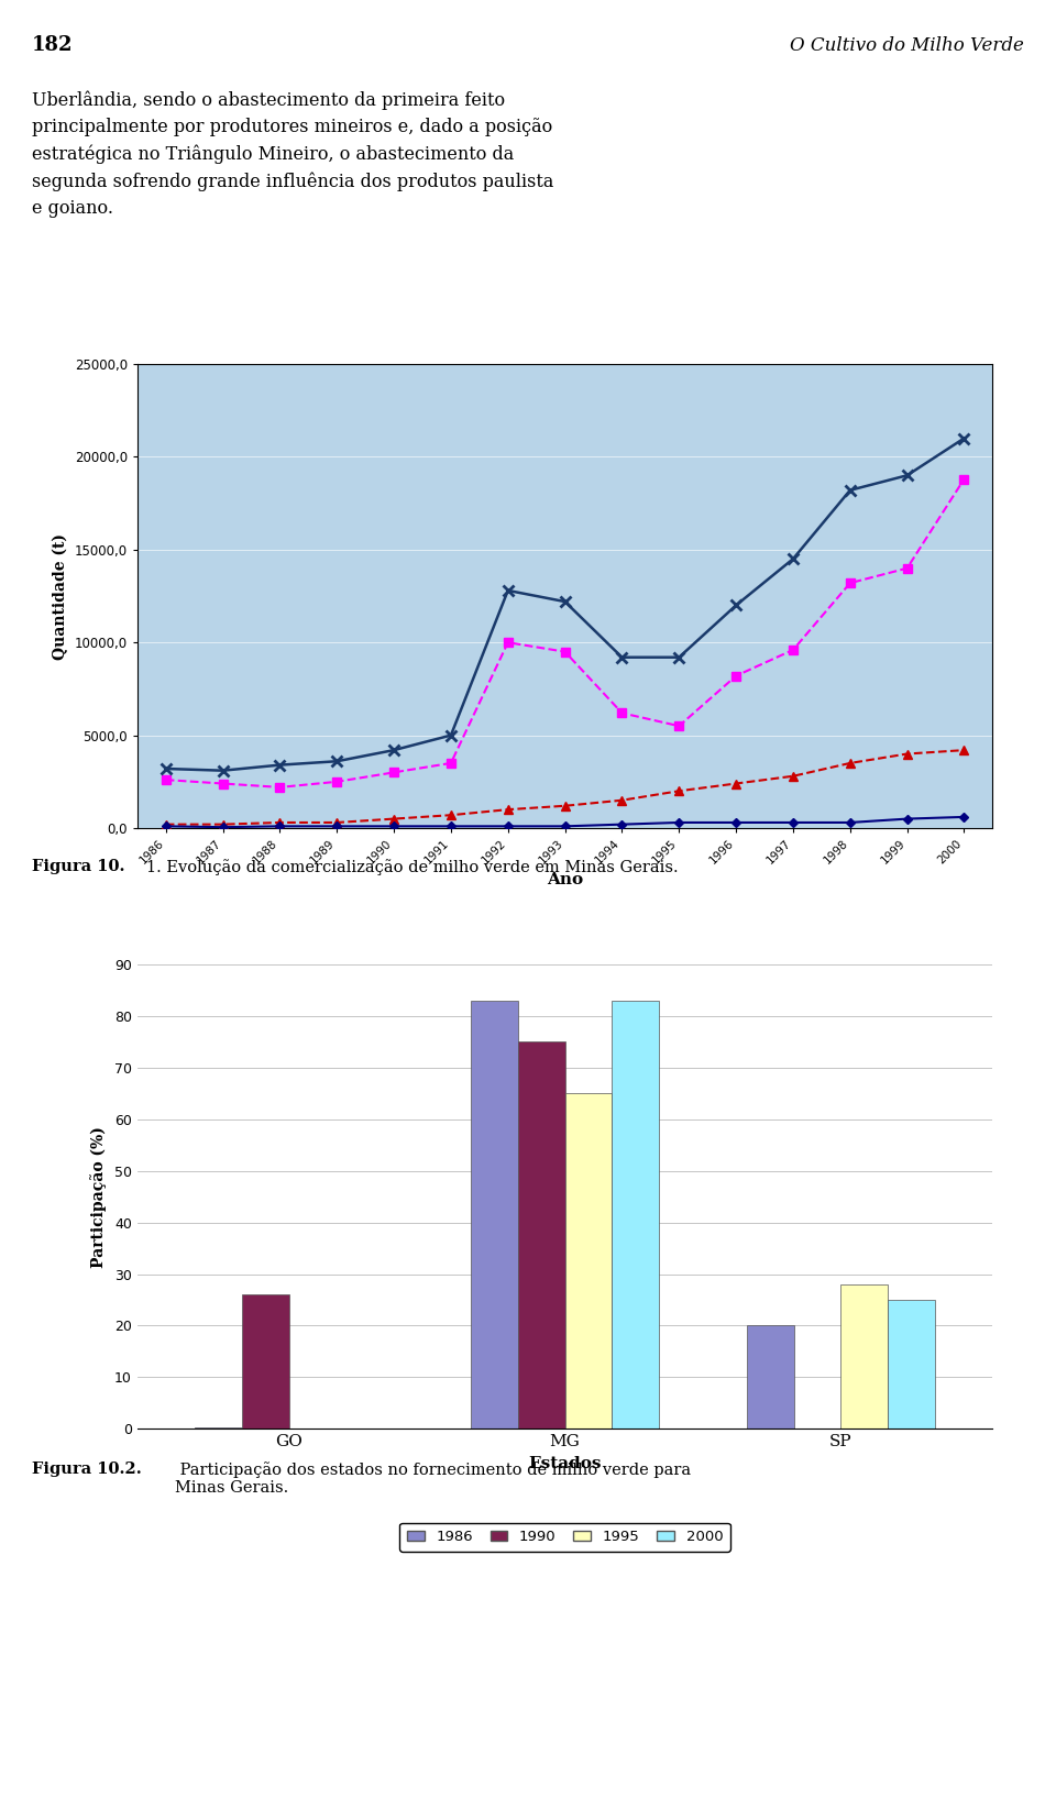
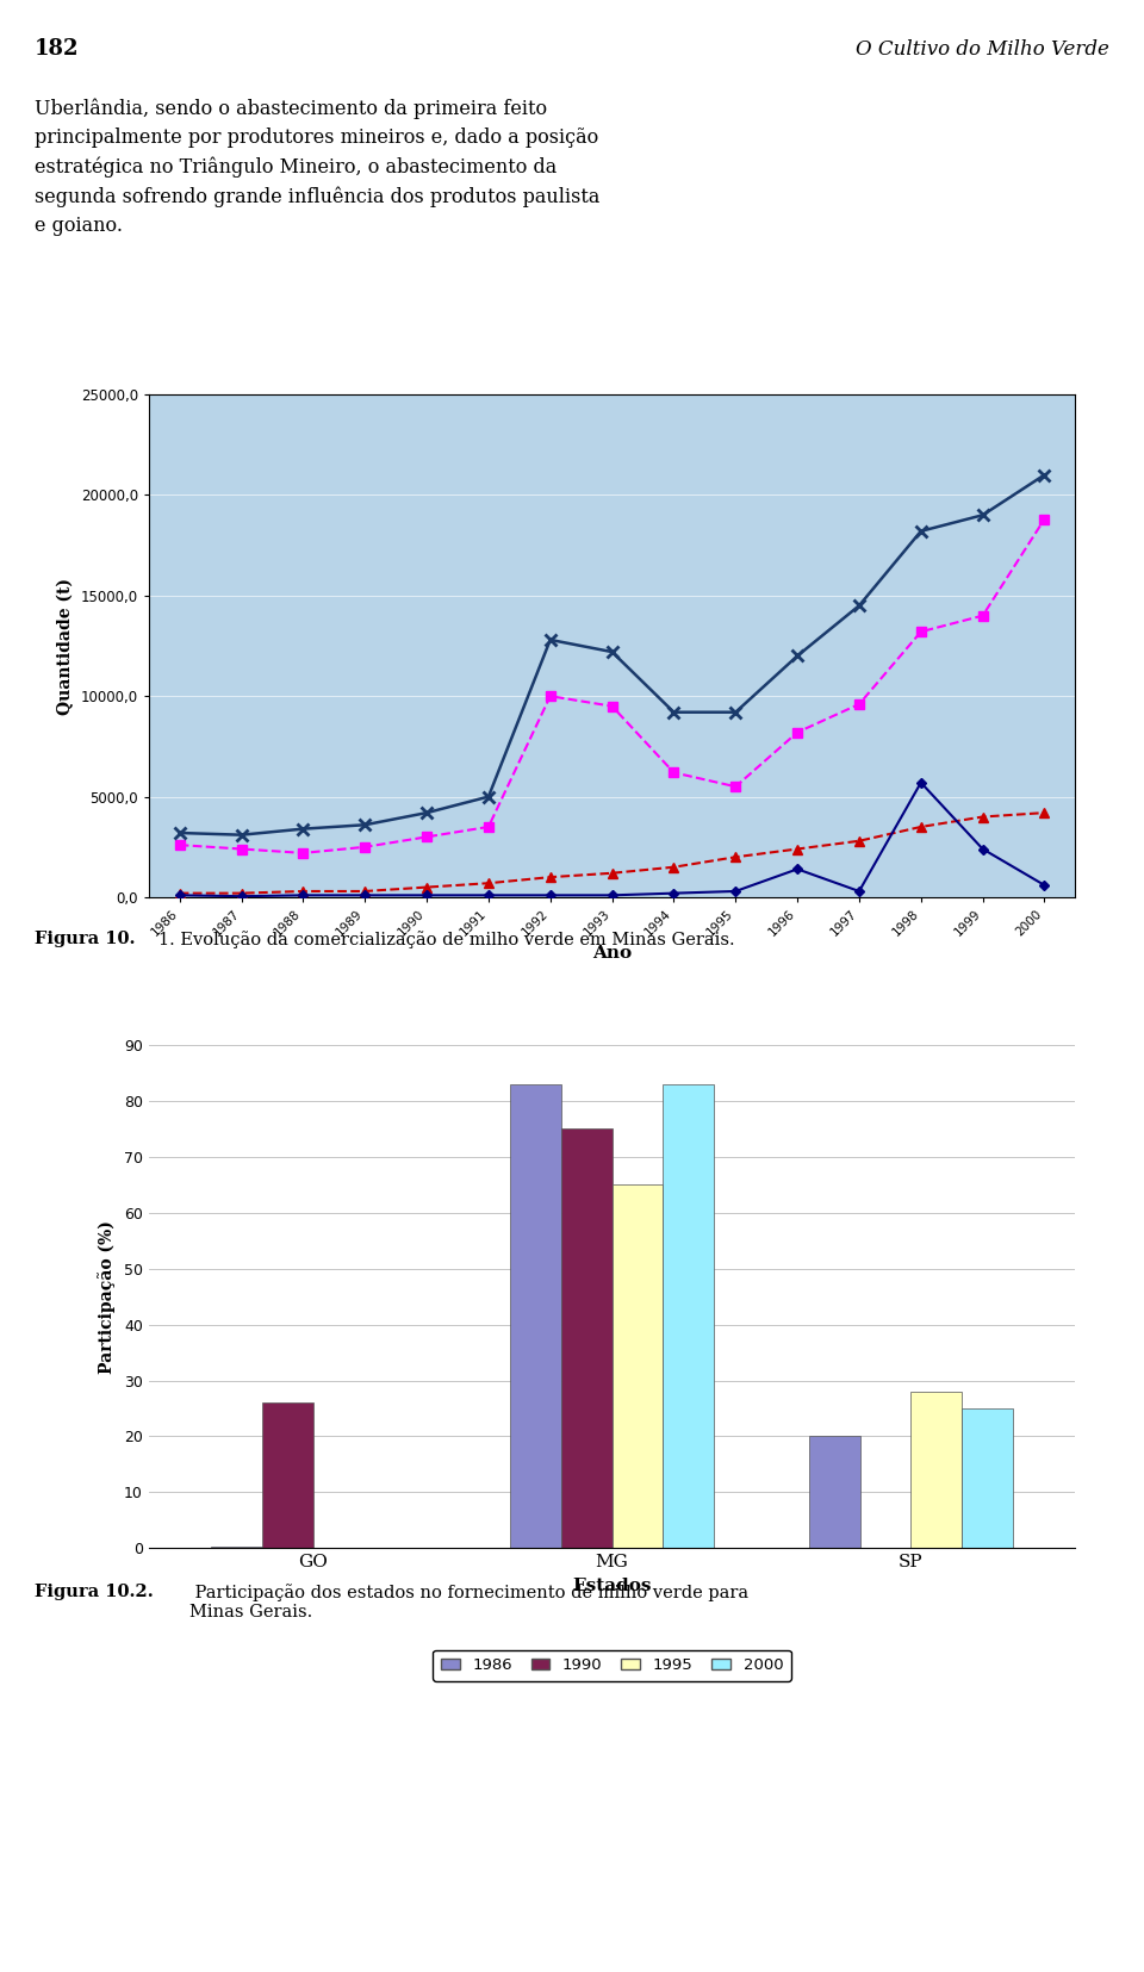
GO/1996: 300 -> 1400
GO/1998: 300 -> 5700
GO/1999: 500 -> 2400
